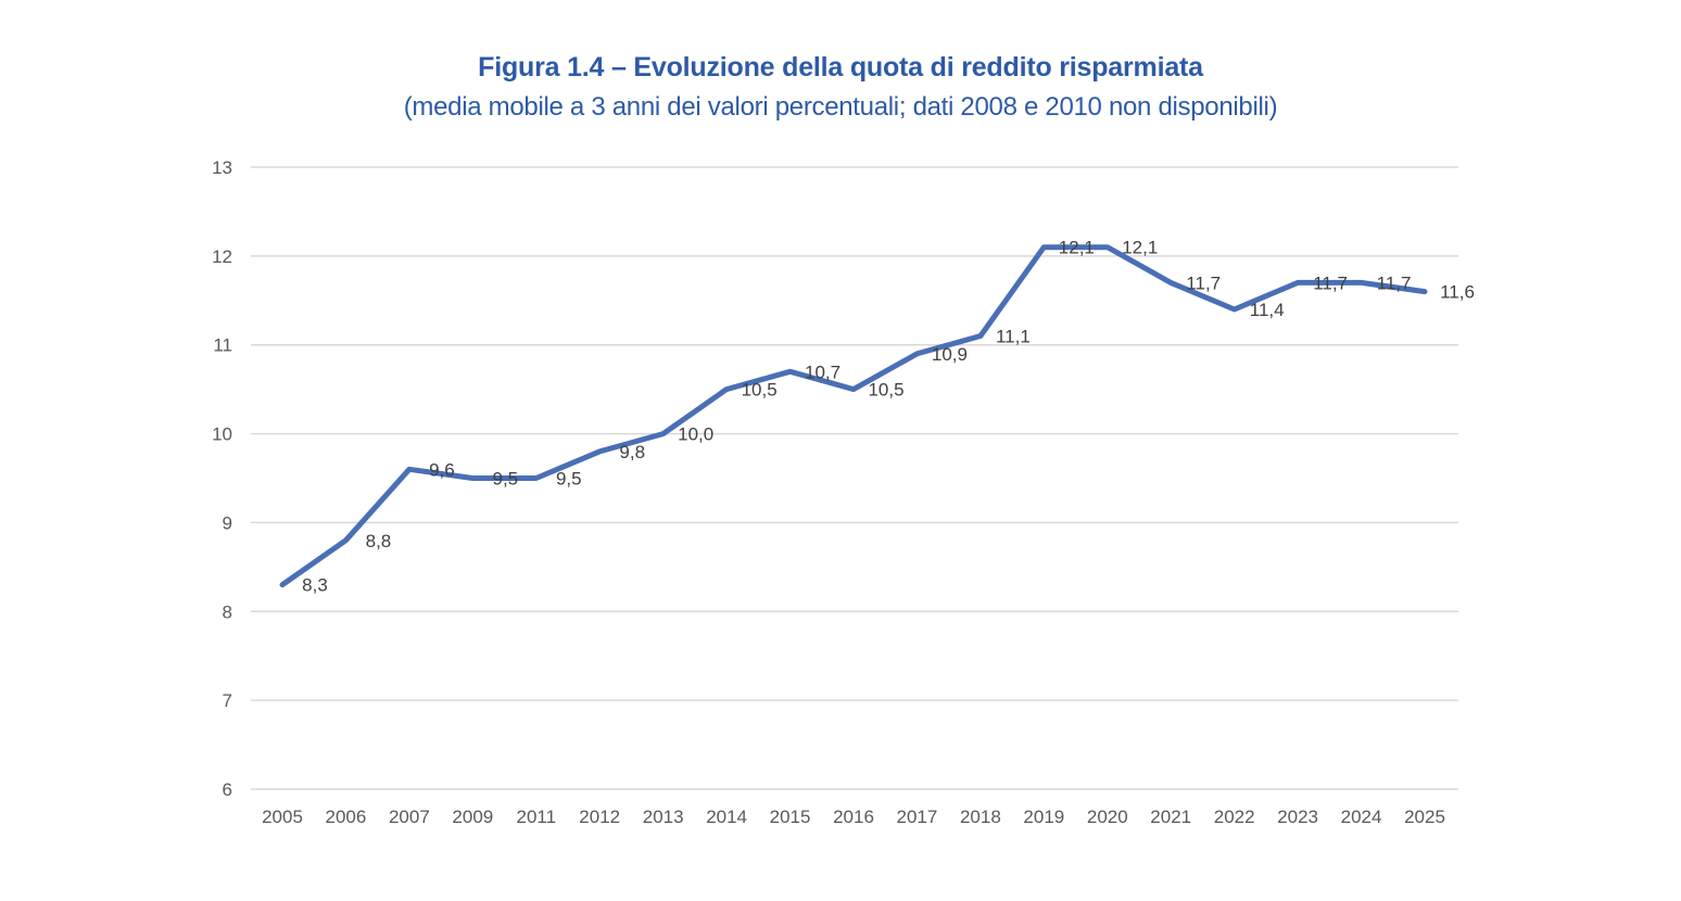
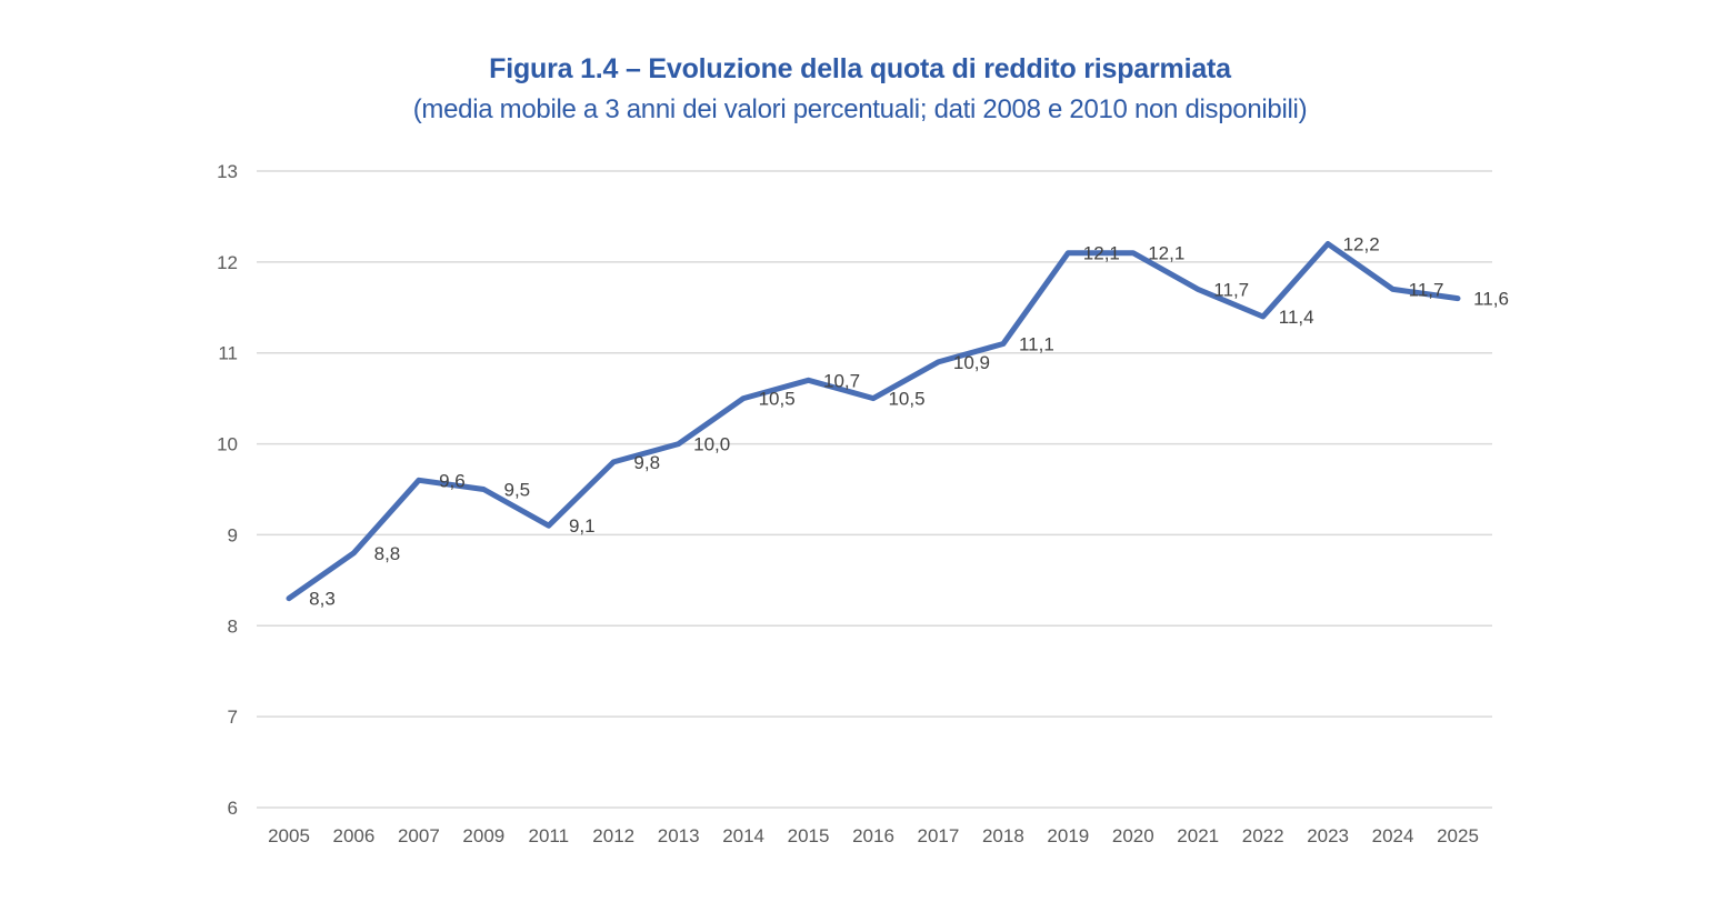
2011: 9,5 -> 9,1
2023: 11,7 -> 12,2
